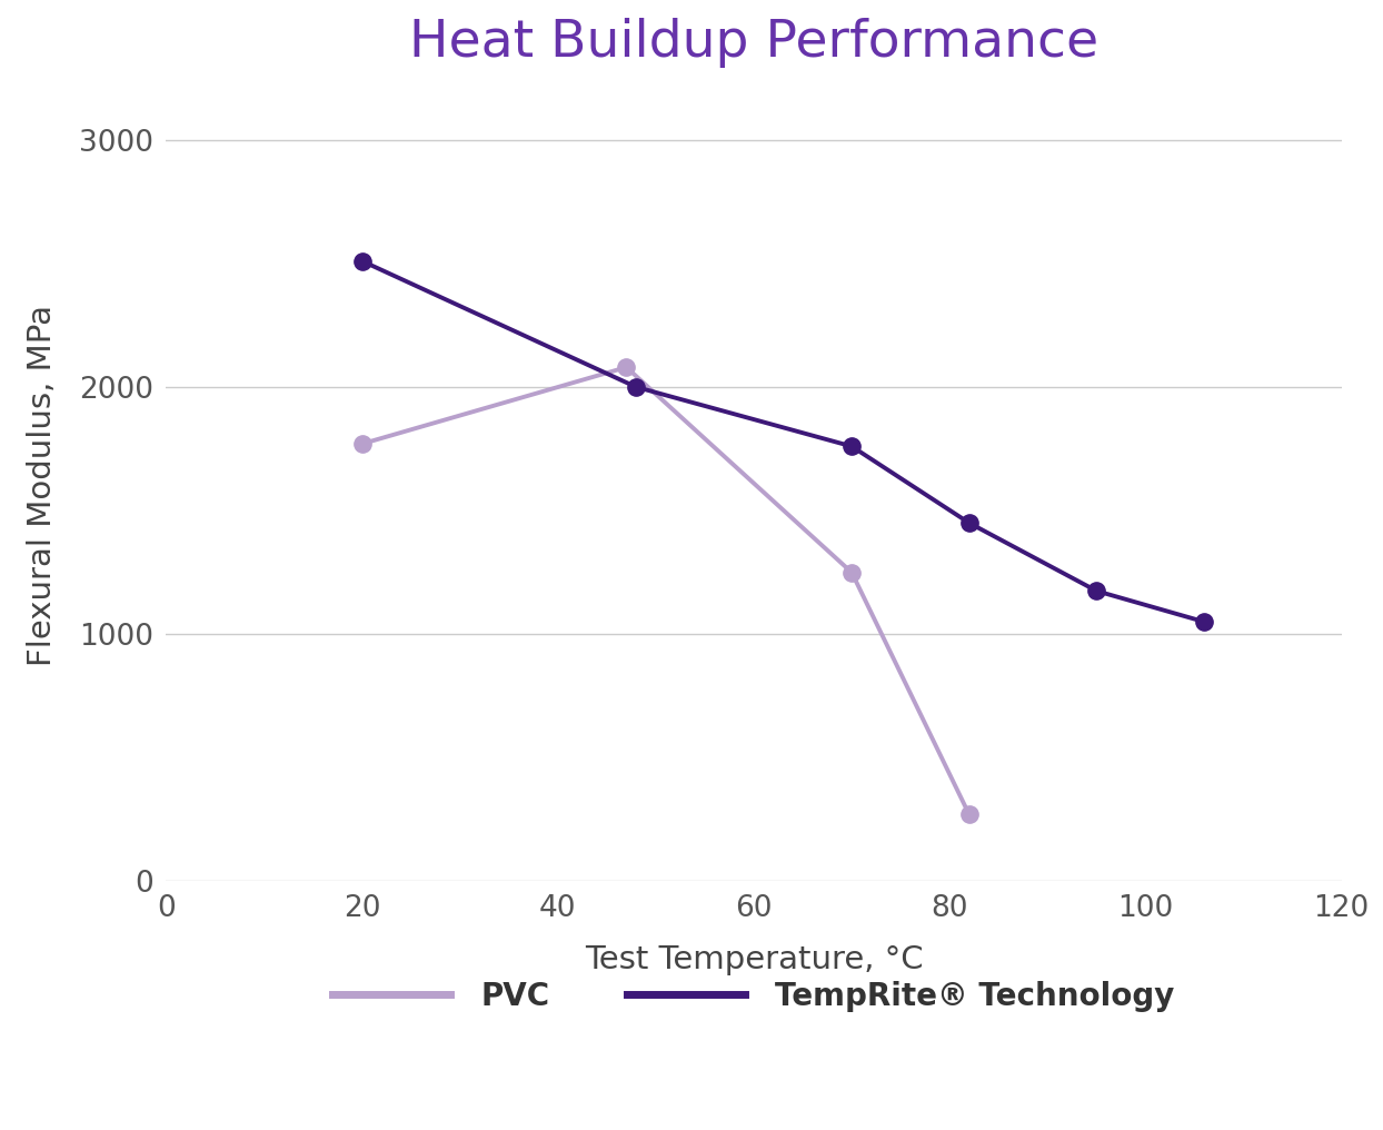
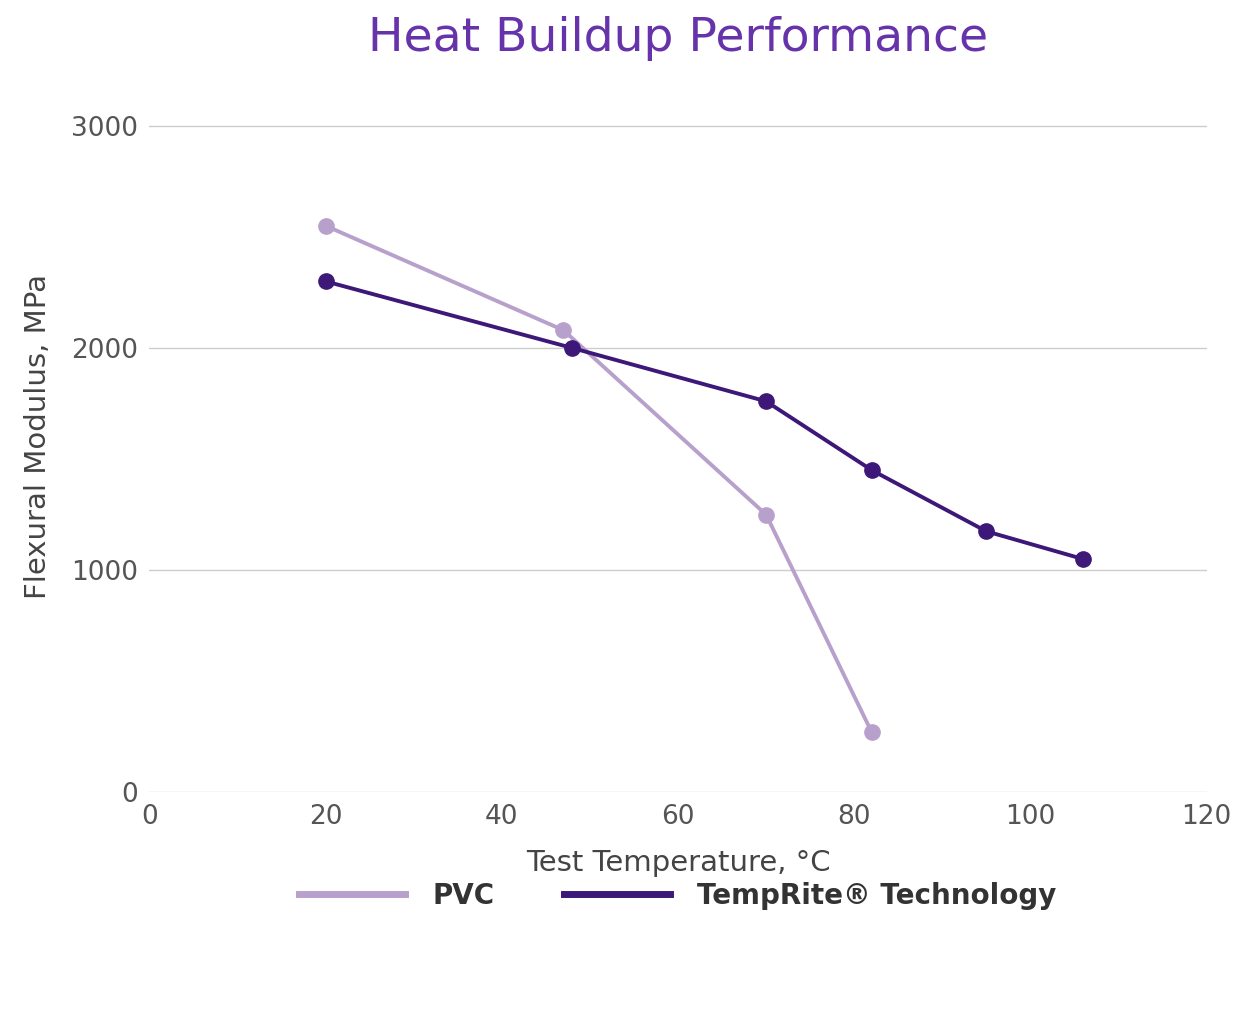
PVC/20: 1770 -> 2550
TempRite® Technology/20: 2510 -> 2300
